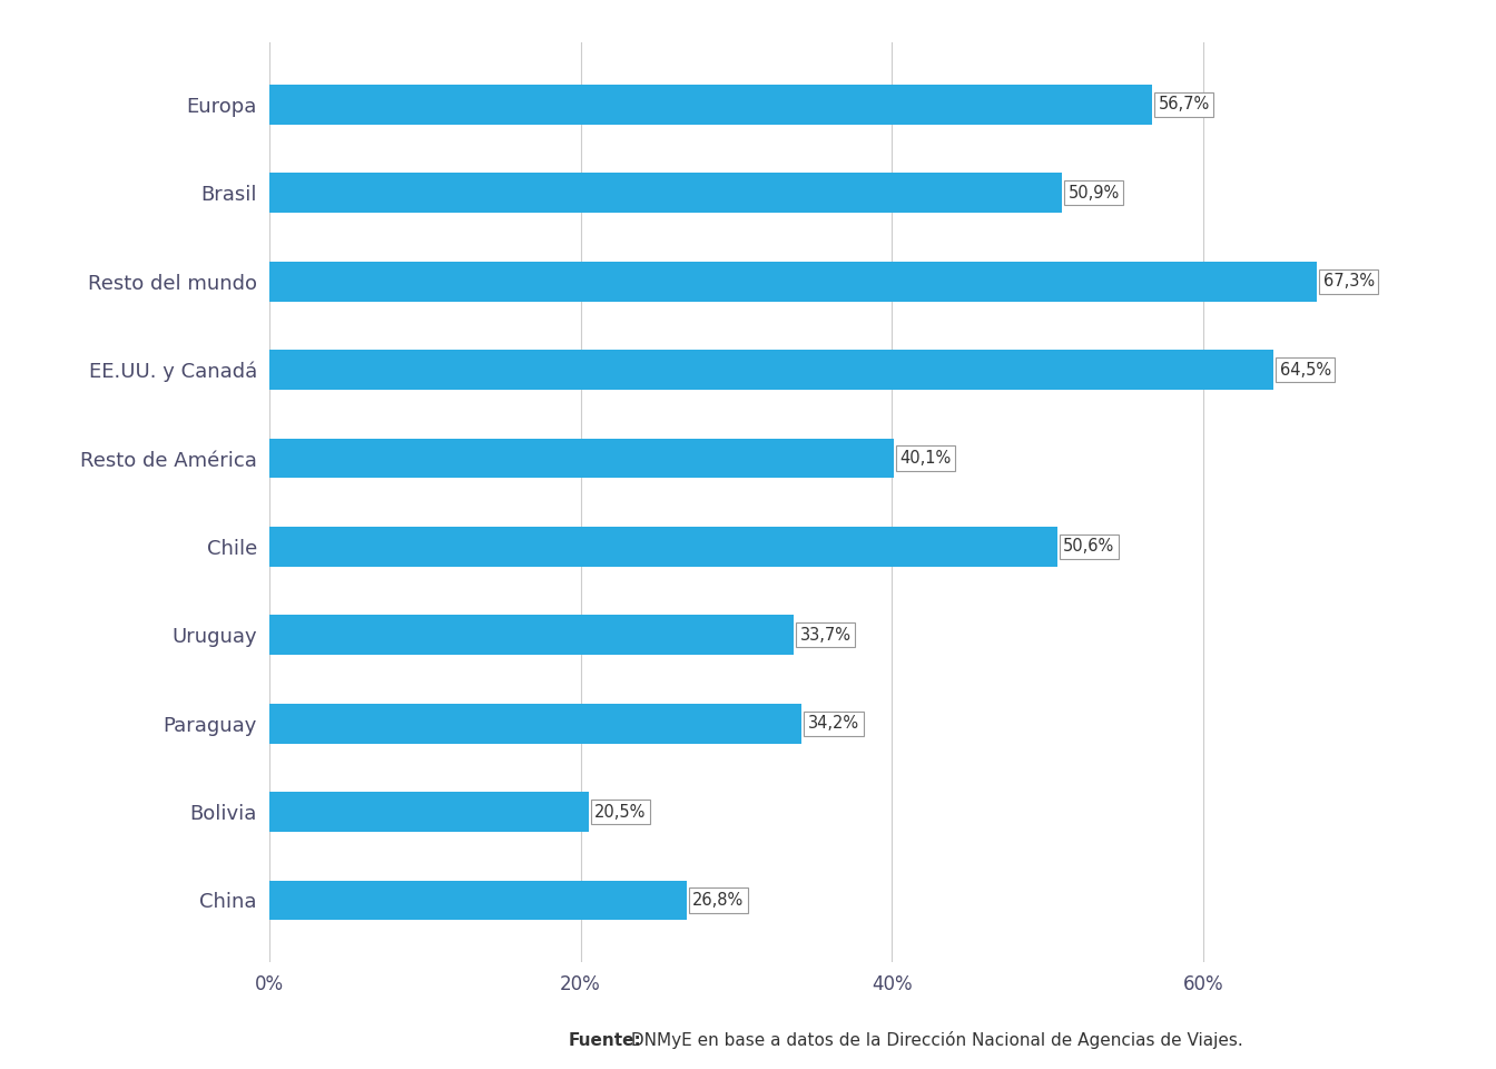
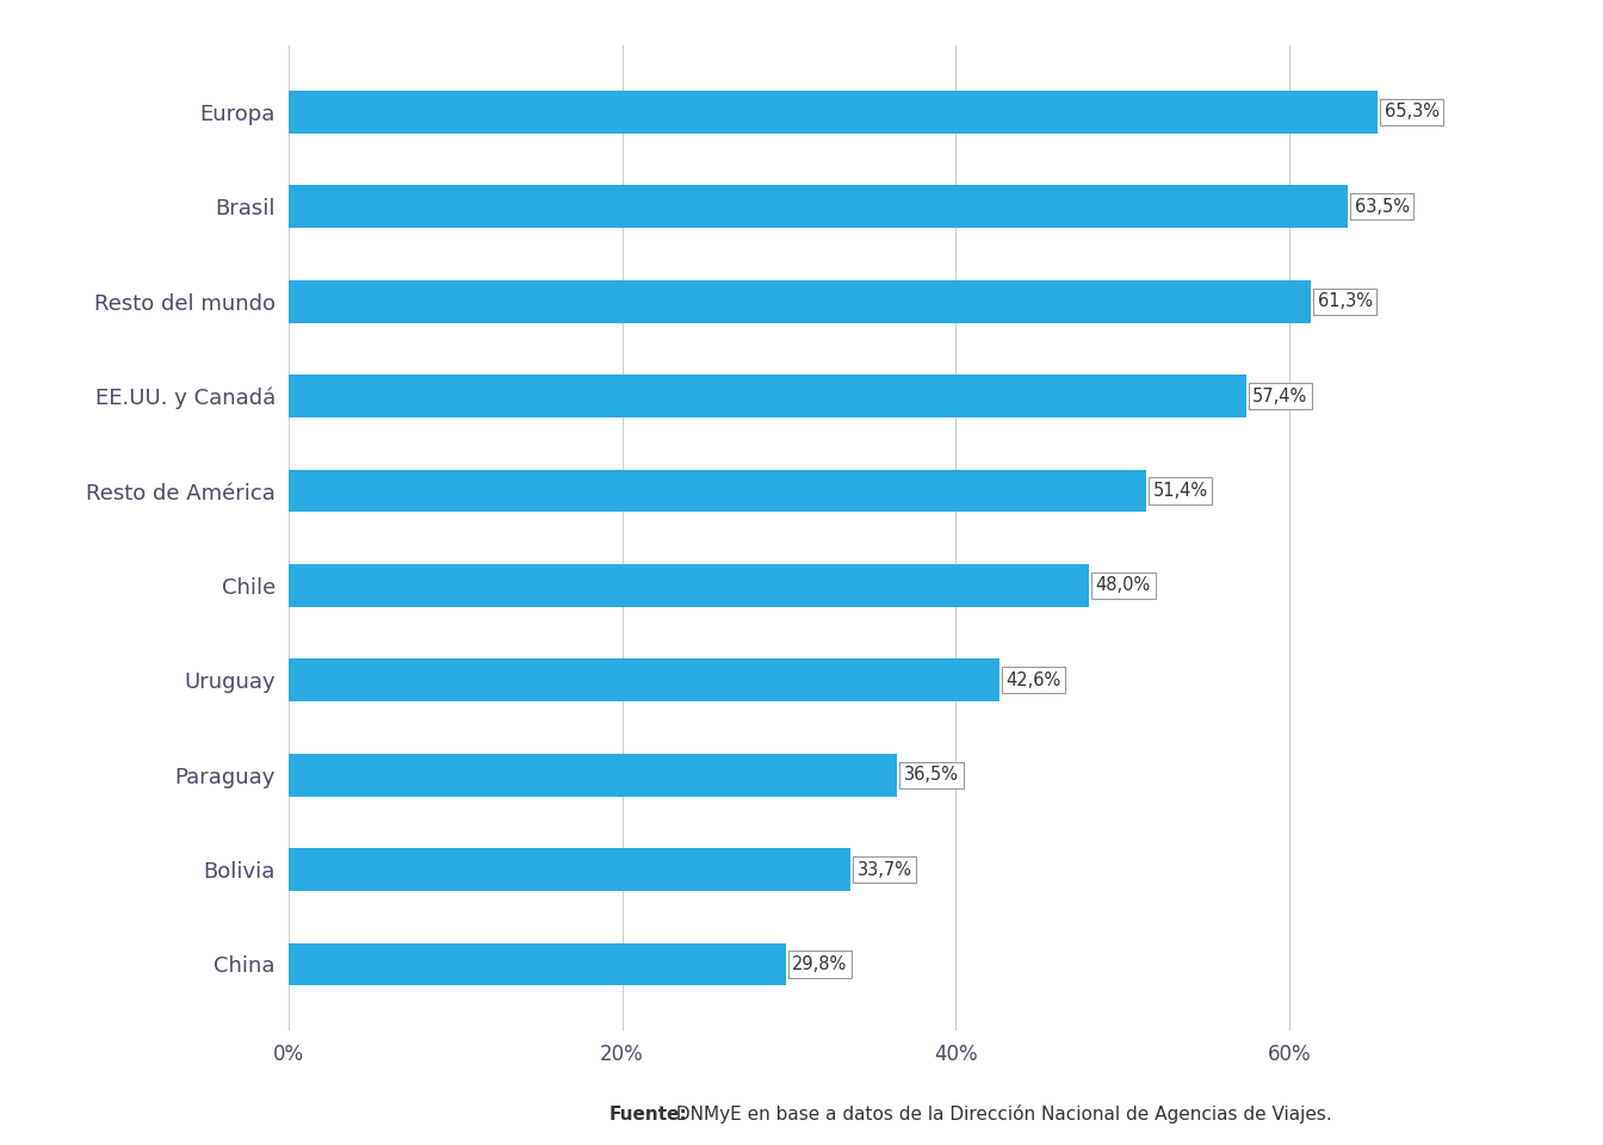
Europa: 56,7% -> 65,3%
Brasil: 50,9% -> 63,5%
Resto del mundo: 67,3% -> 61,3%
EE.UU. y Canadá: 64,5% -> 57,4%
Resto de América: 40,1% -> 51,4%
Chile: 50,6% -> 48,0%
Uruguay: 33,7% -> 42,6%
Paraguay: 34,2% -> 36,5%
Bolivia: 20,5% -> 33,7%
China: 26,8% -> 29,8%
